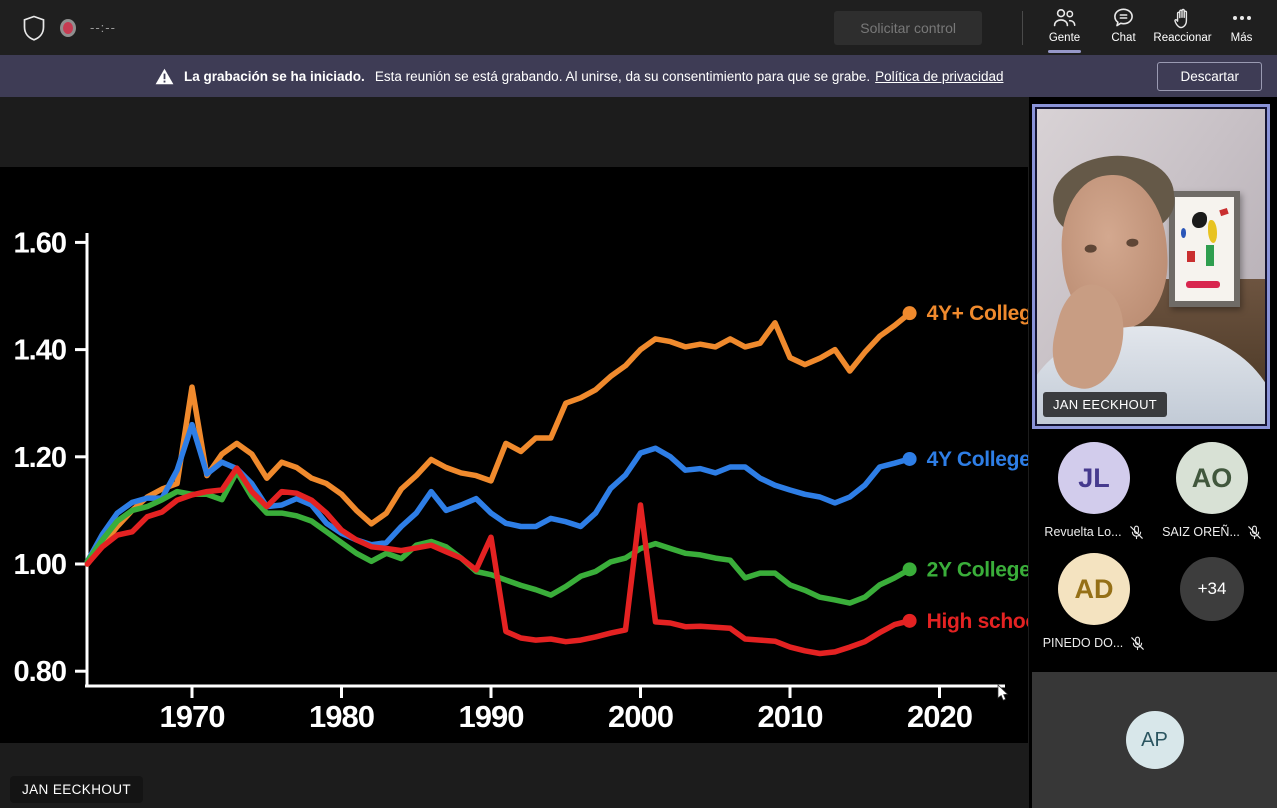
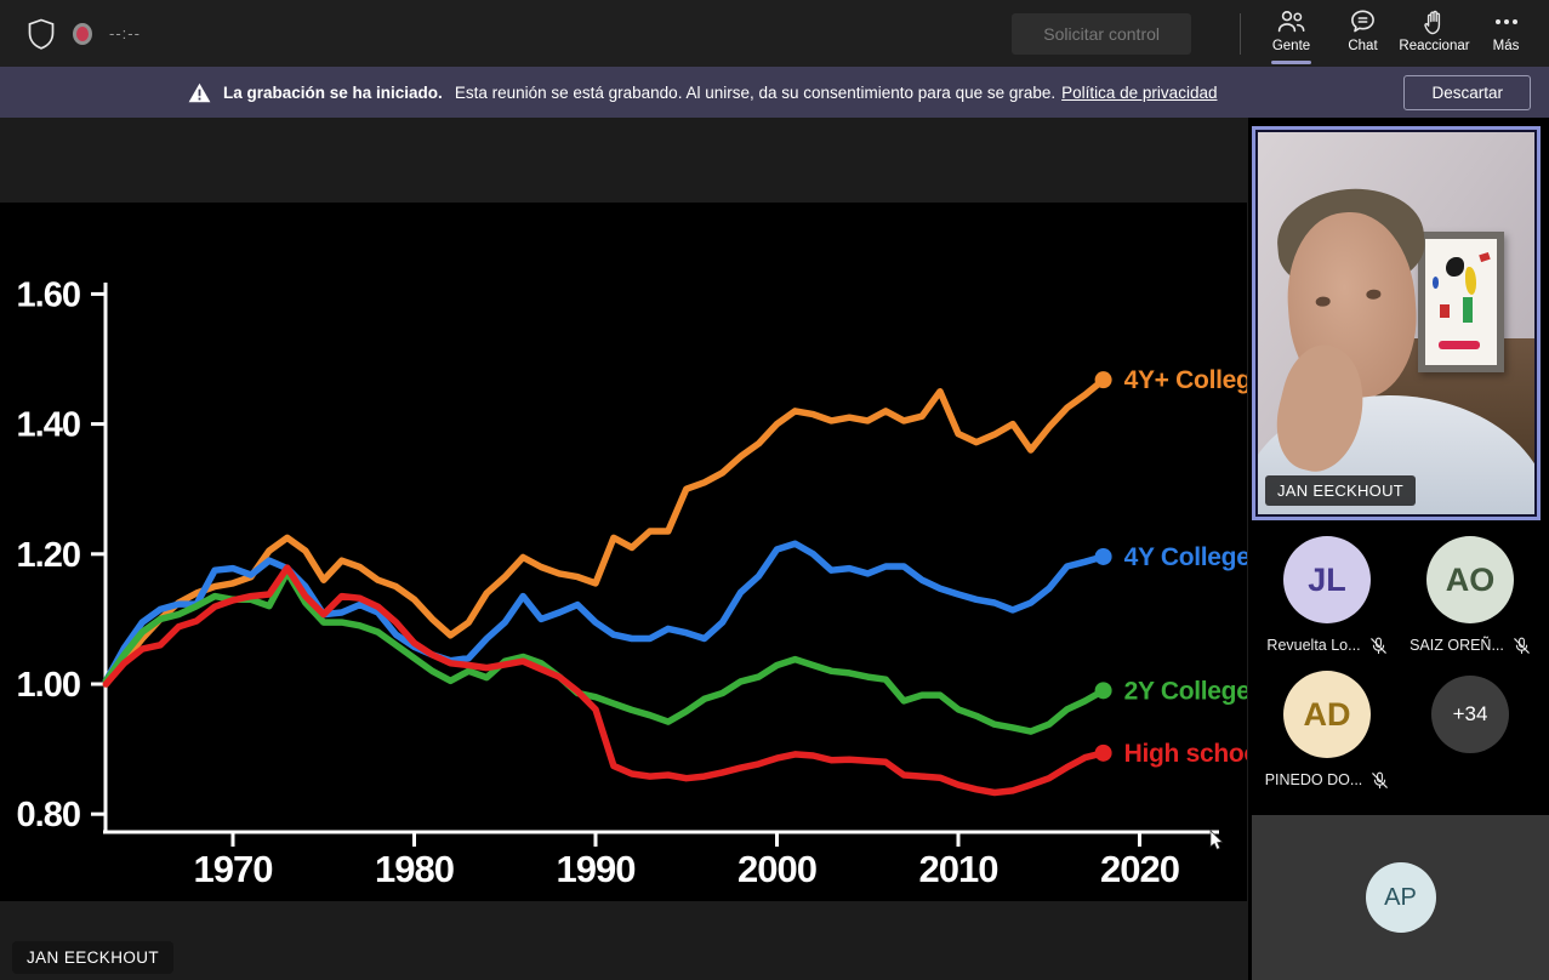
4Y+ College/1970: 1.33 -> 1.16
4Y College/1970: 1.26 -> 1.18
High school/1990: 1.05 -> 0.96
High school/2000: 1.11 -> 0.89
